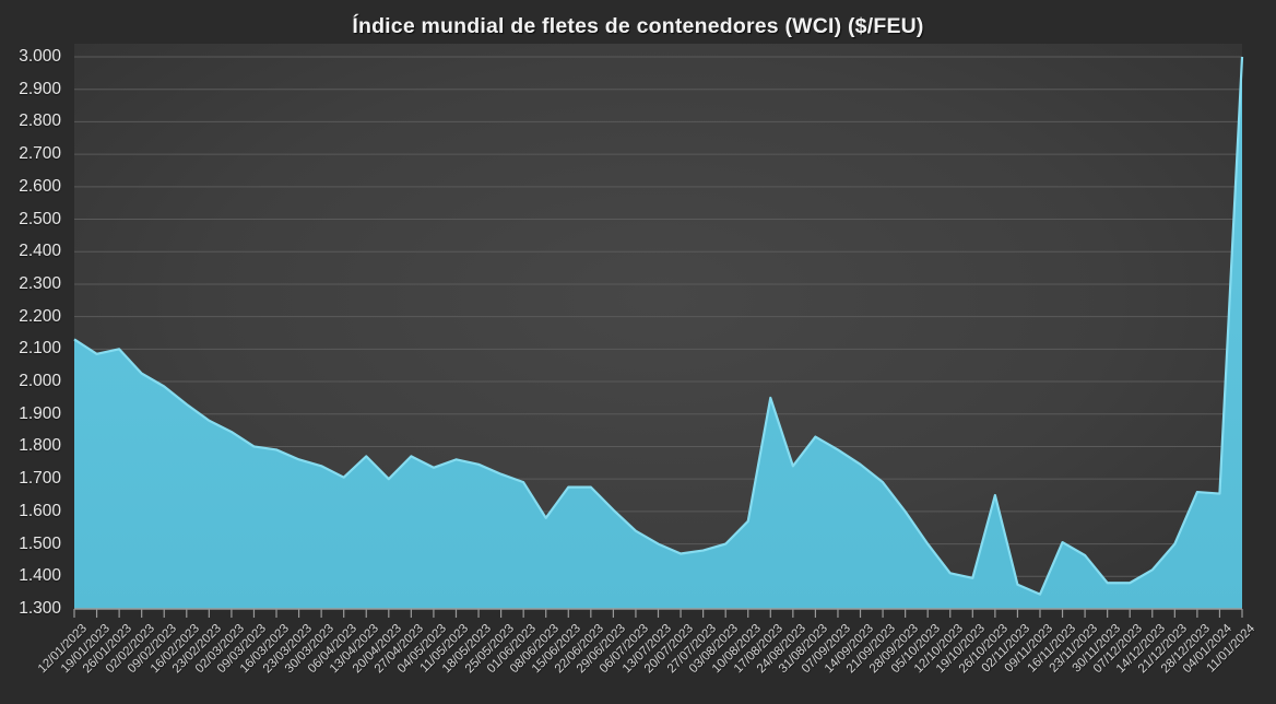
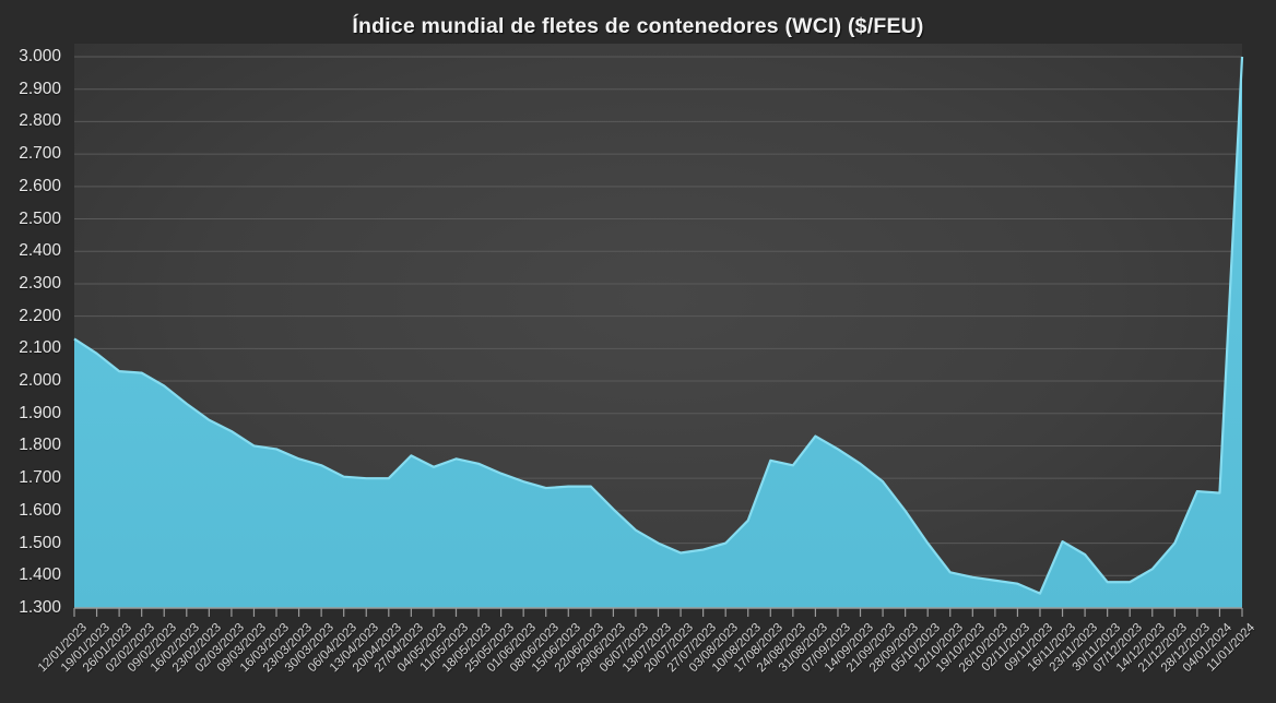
26/01/2023: 2100 -> 2030
13/04/2023: 1770 -> 1700
08/06/2023: 1580 -> 1670
17/08/2023: 1950 -> 1760
26/10/2023: 1650 -> 1380
